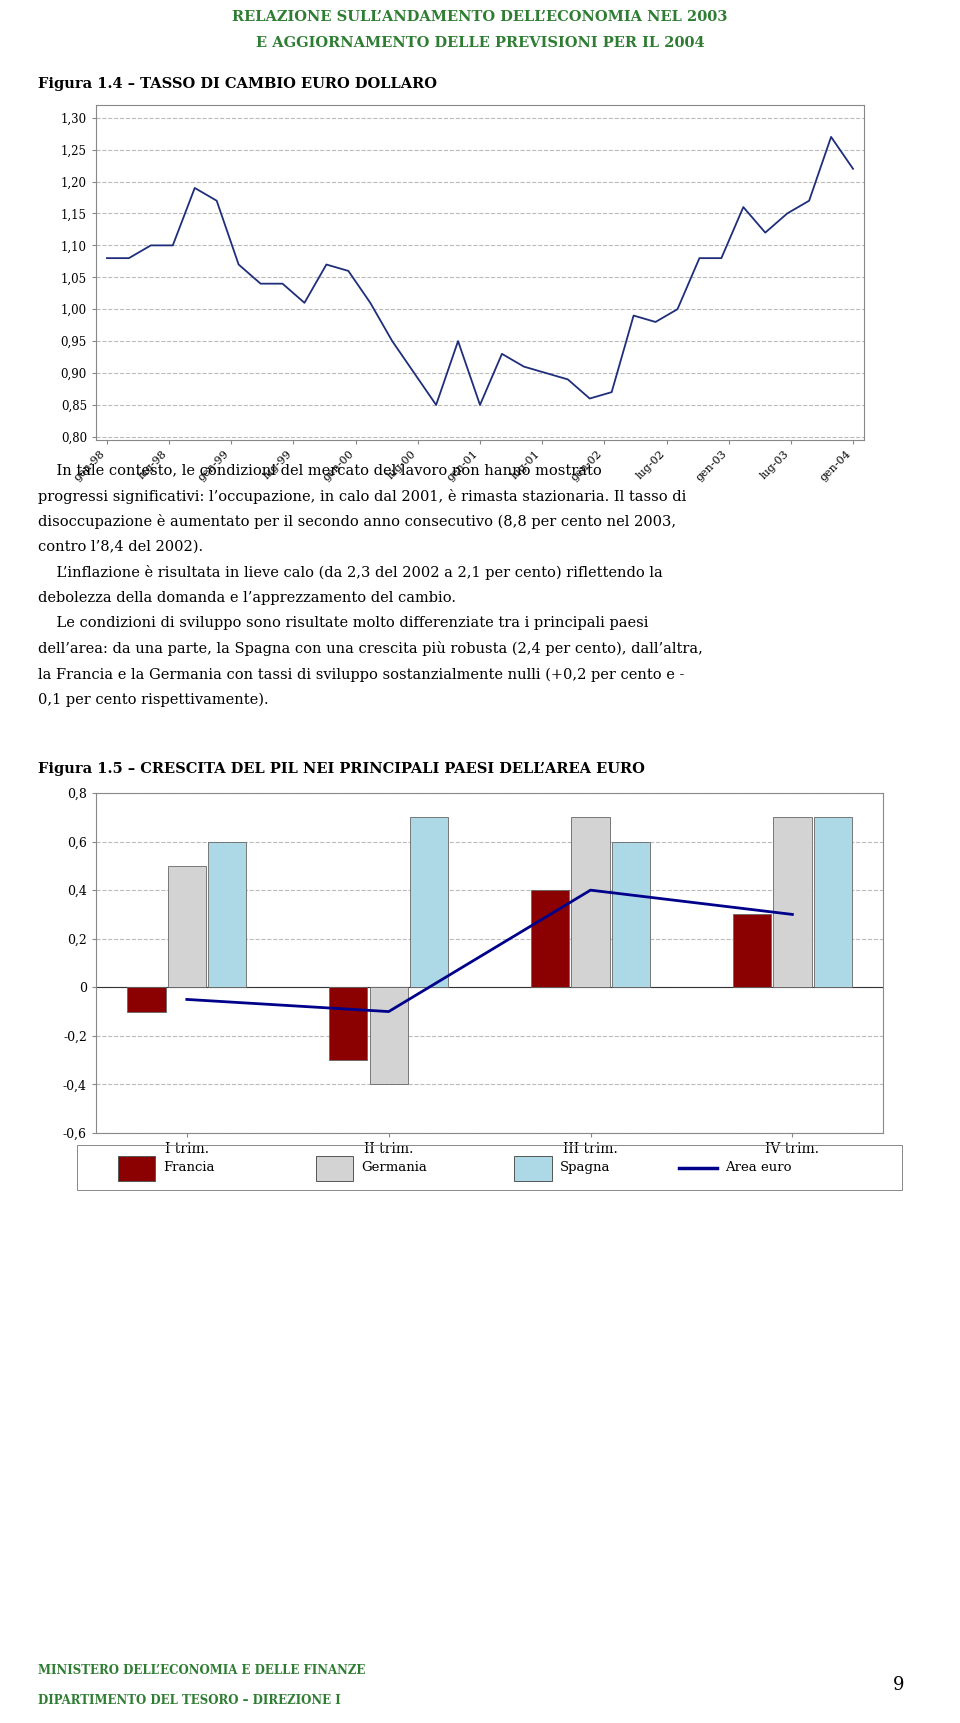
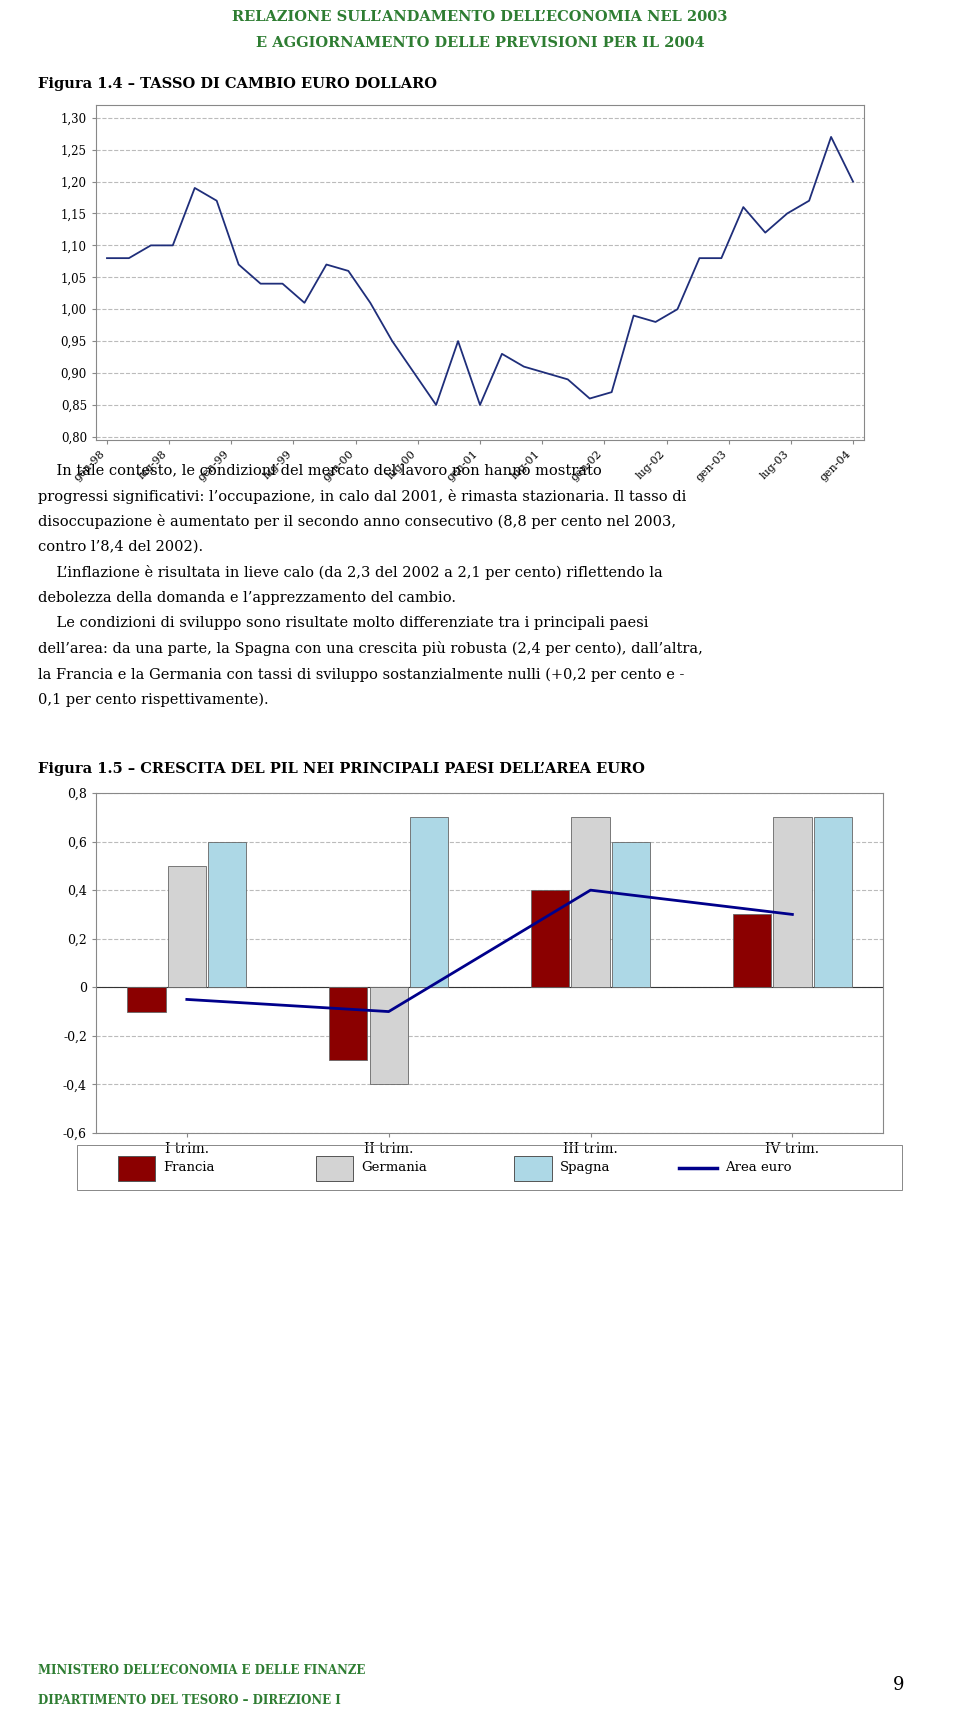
gen-04: 1,22 -> 1,20
